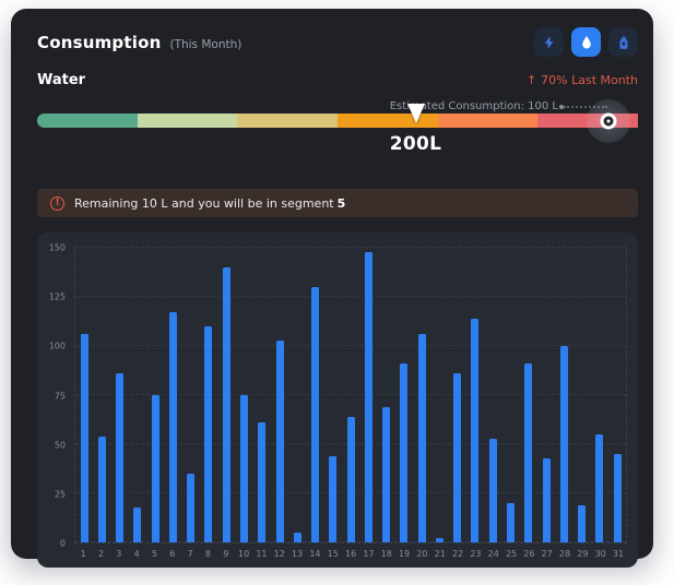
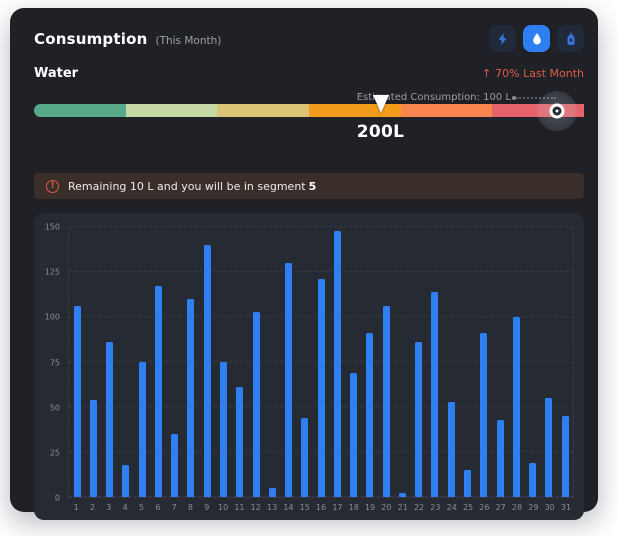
16: 64 -> 121
25: 20 -> 15
